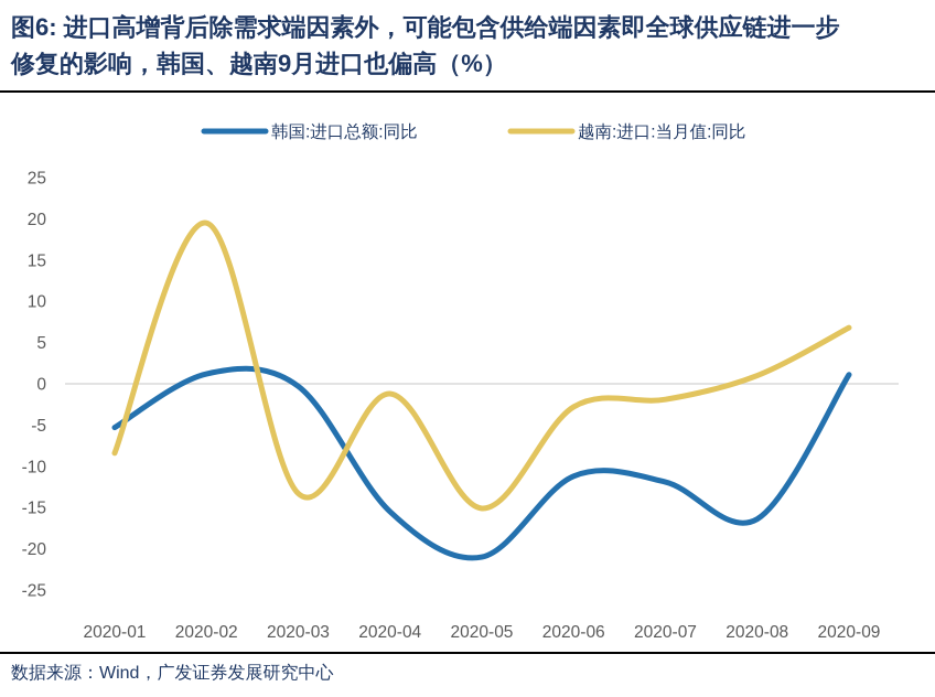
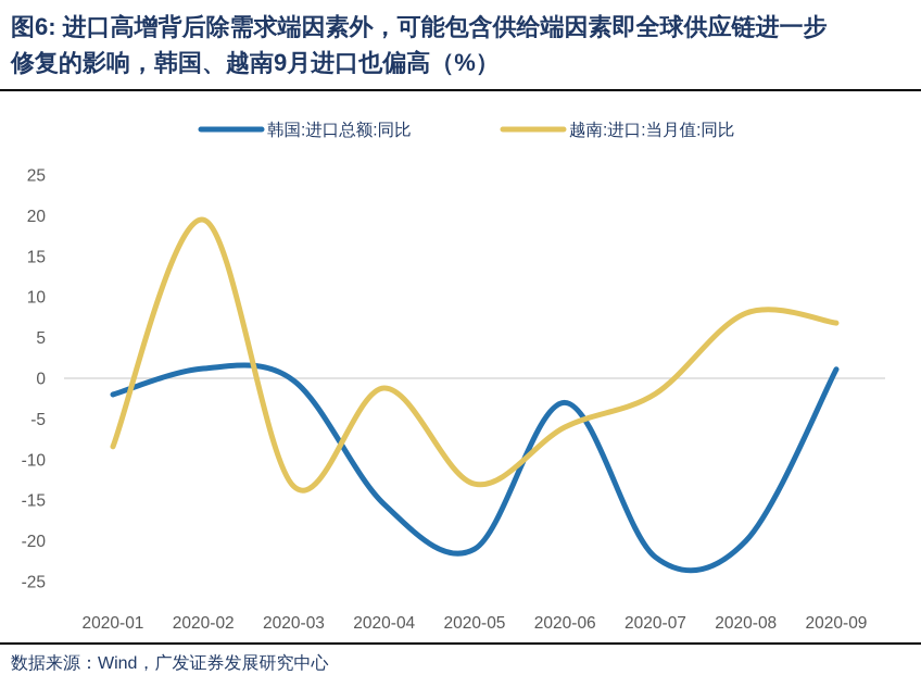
韩国:进口总额:同比/2020-01: -5 -> -2
越南:进口:当月值:同比/2020-05: -15 -> -13
韩国:进口总额:同比/2020-06: -11 -> -3
越南:进口:当月值:同比/2020-06: -3 -> -6
韩国:进口总额:同比/2020-07: -12 -> -22
韩国:进口总额:同比/2020-08: -16 -> -20
越南:进口:当月值:同比/2020-08: 1 -> 8
